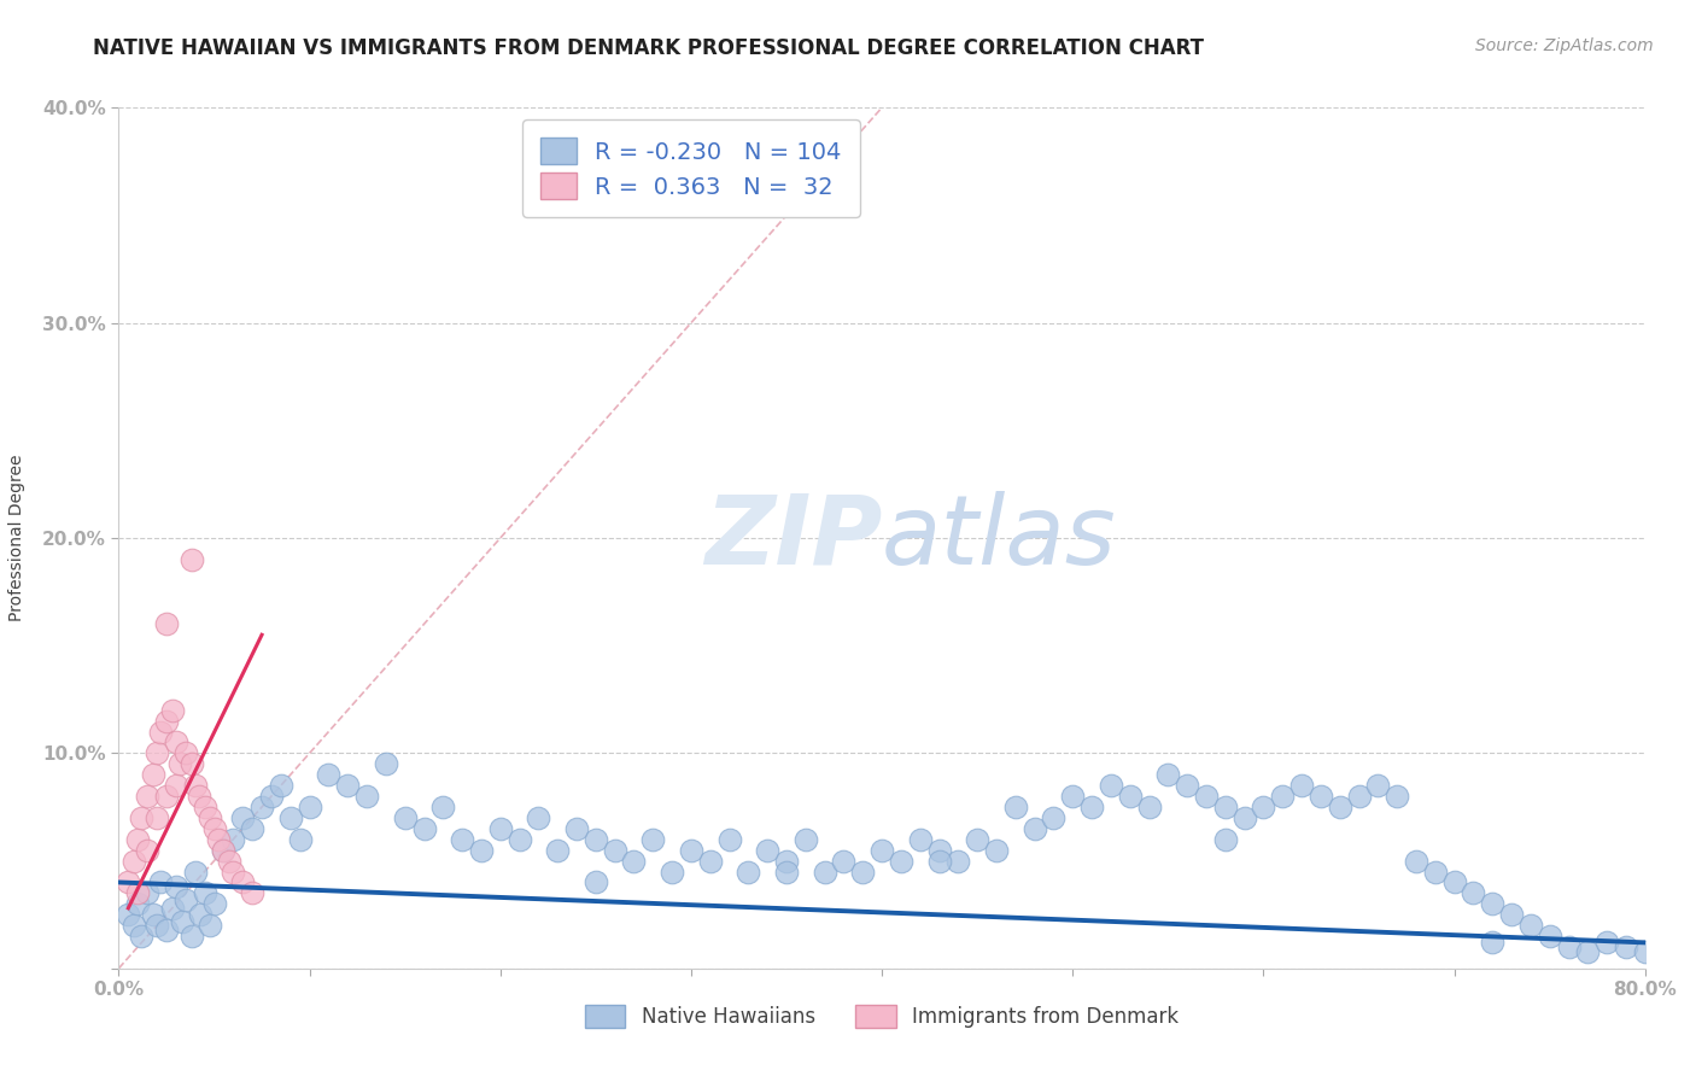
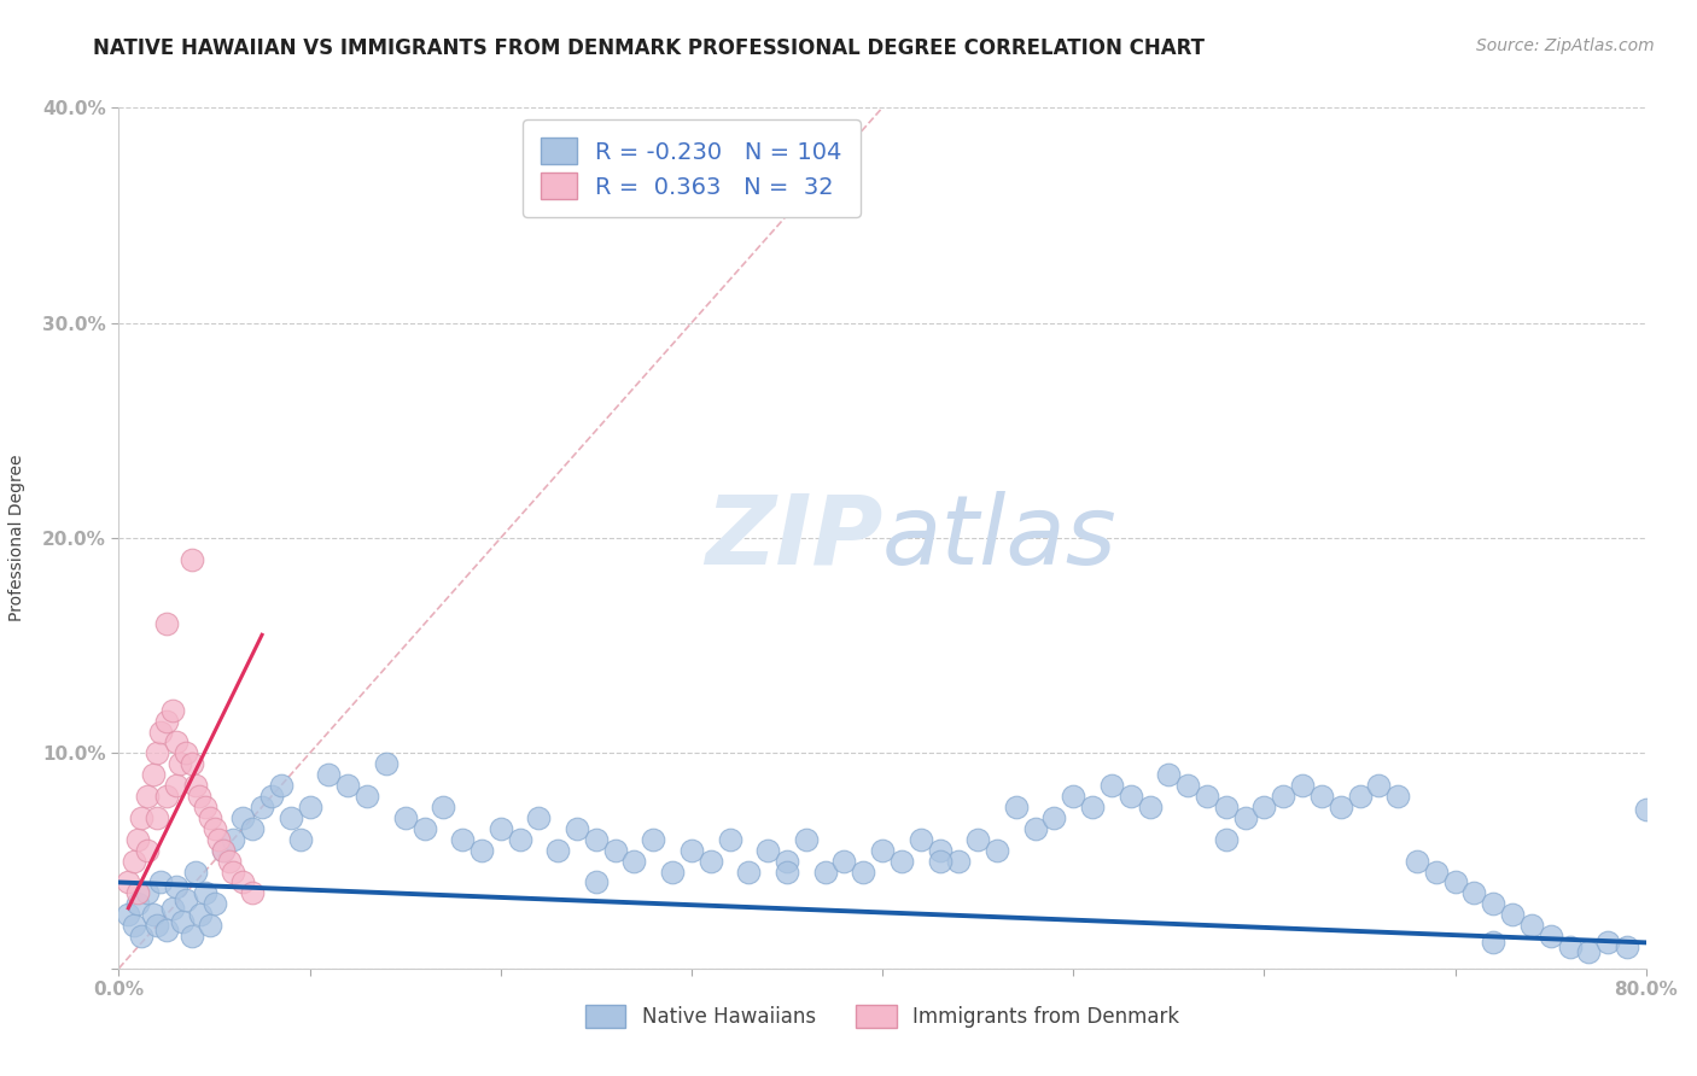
Native Hawaiians/80.0%: 0.8% -> 7.4%
